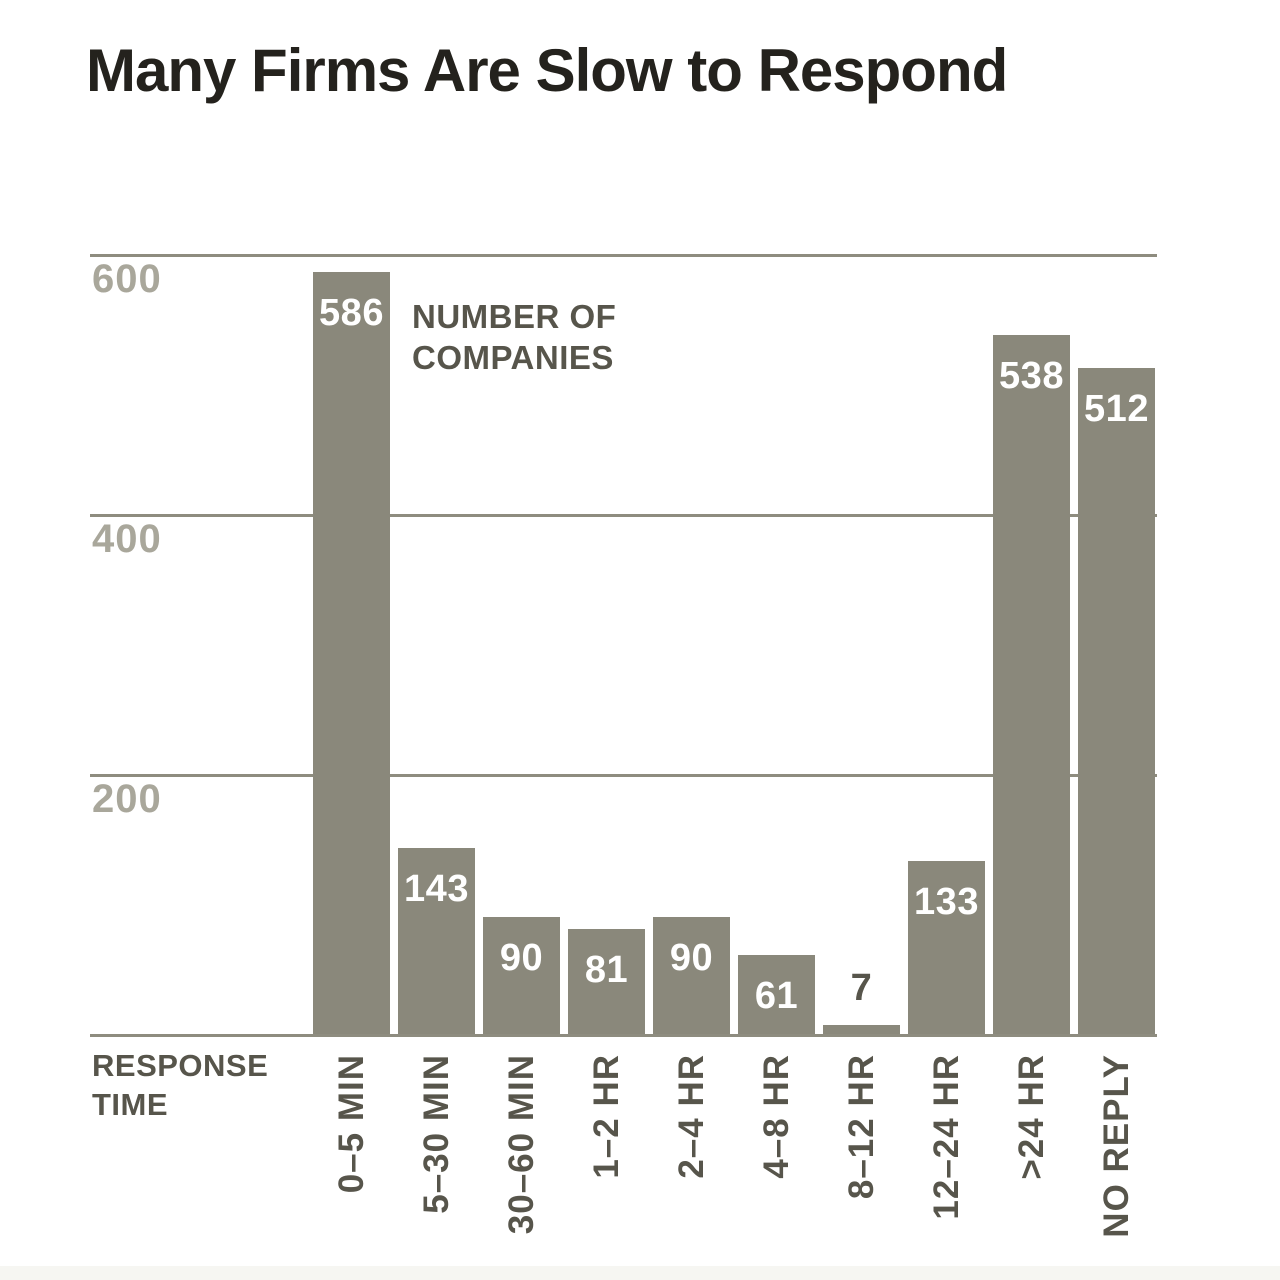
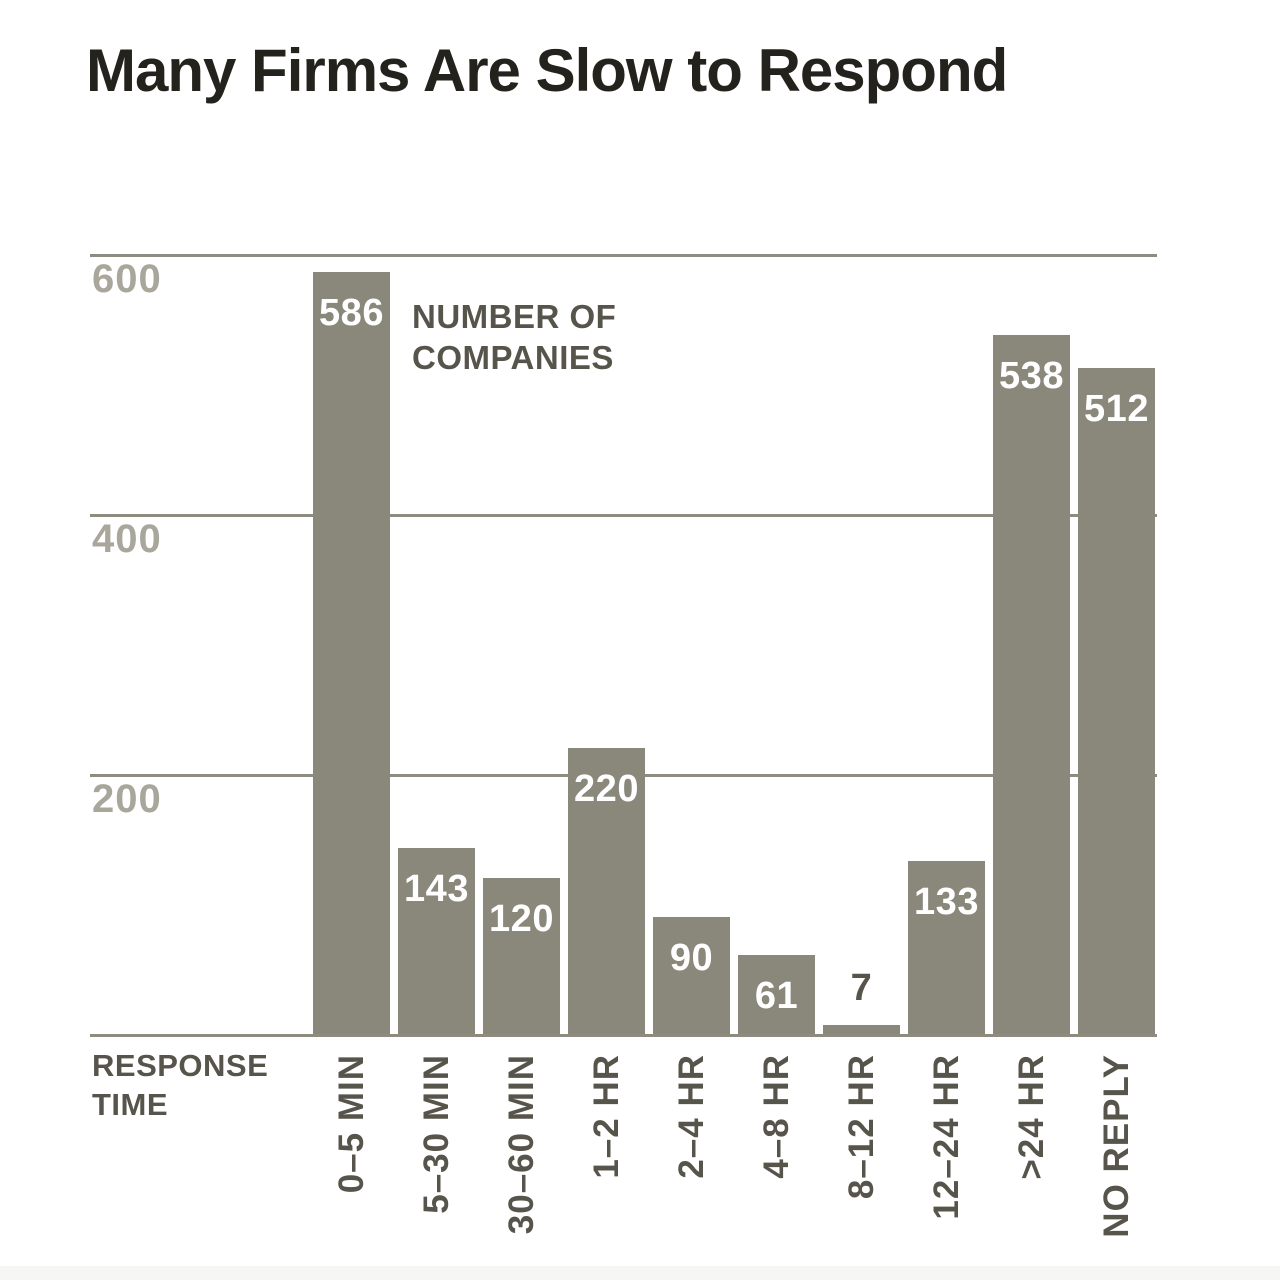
30–60 MIN: 90 -> 120
1–2 HR: 81 -> 220
